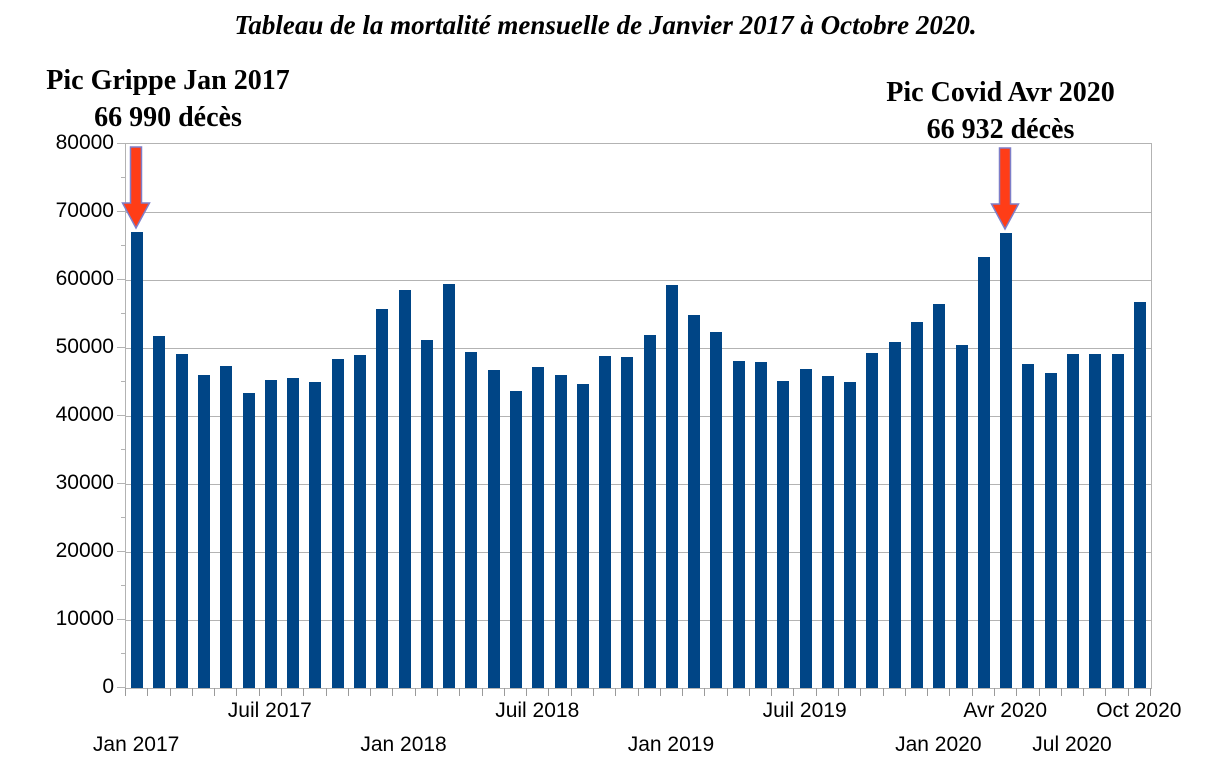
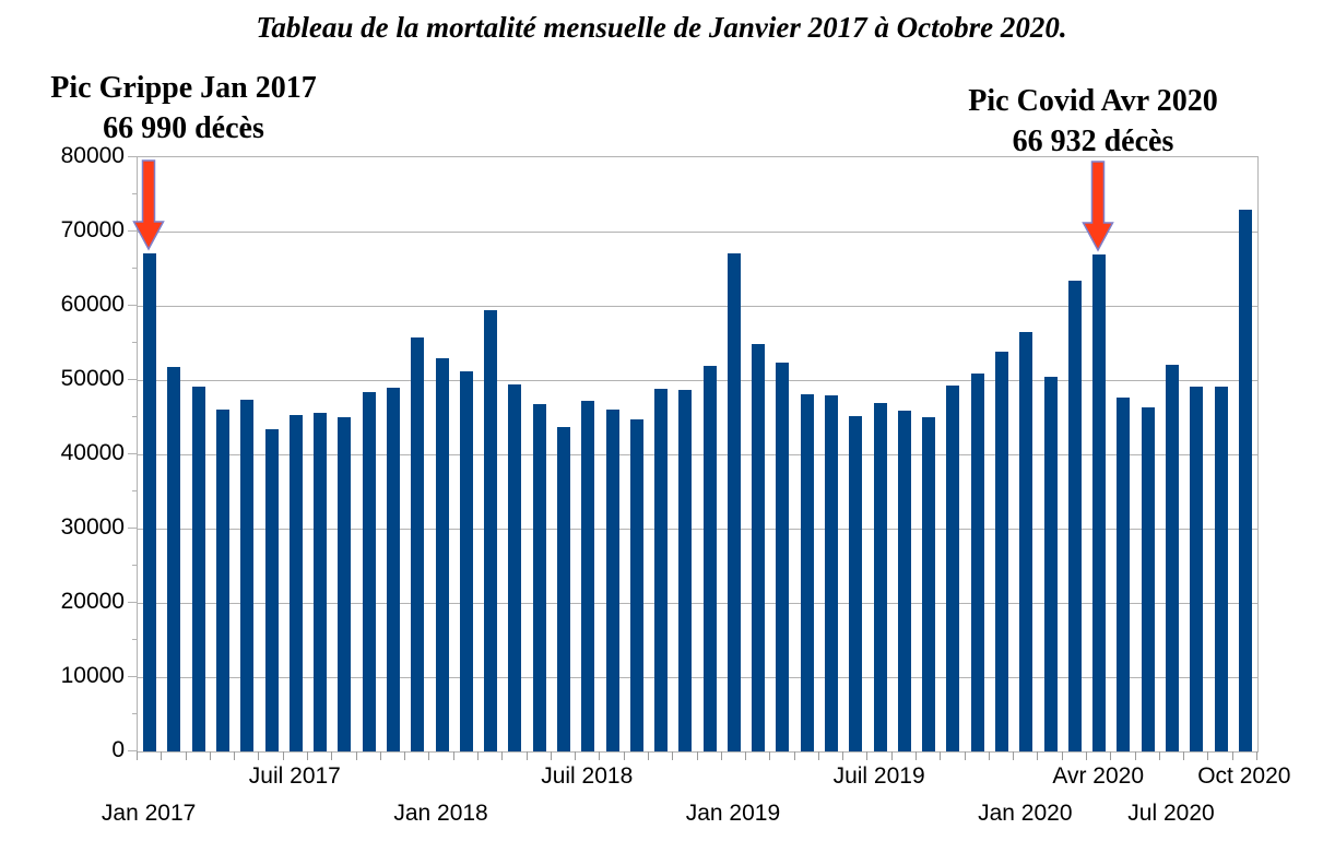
Jan 2018: 59000 -> 53000
Jan 2019: 59000 -> 67000
Jul 2020: 49000 -> 52000
Oct 2020: 57000 -> 73000
